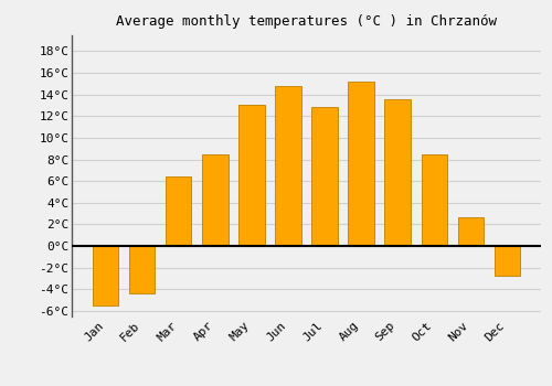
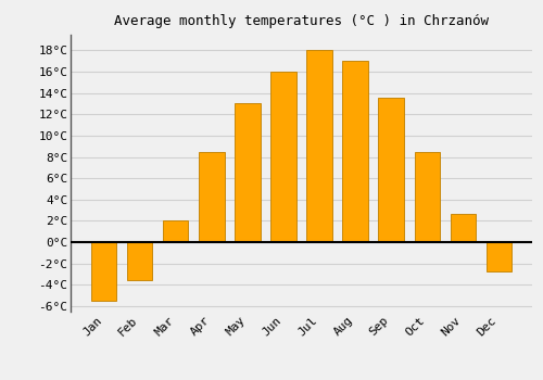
Feb: -4.4°C -> -3.5°C
Mar: 6.4°C -> 2.0°C
Jun: 14.8°C -> 16.0°C
Jul: 12.8°C -> 18.0°C
Aug: 15.2°C -> 17.0°C
